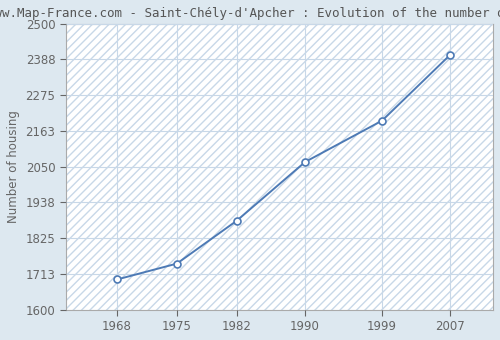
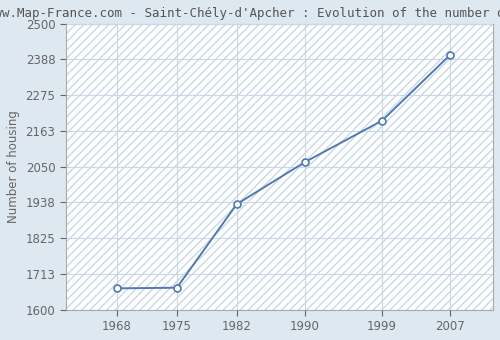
1968: 1695 -> 1667
1975: 1745 -> 1669
1982: 1880 -> 1932
